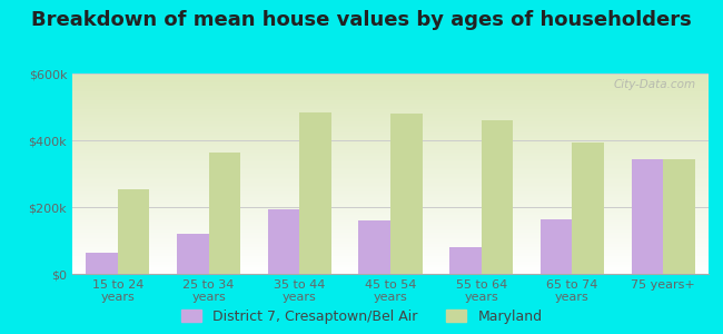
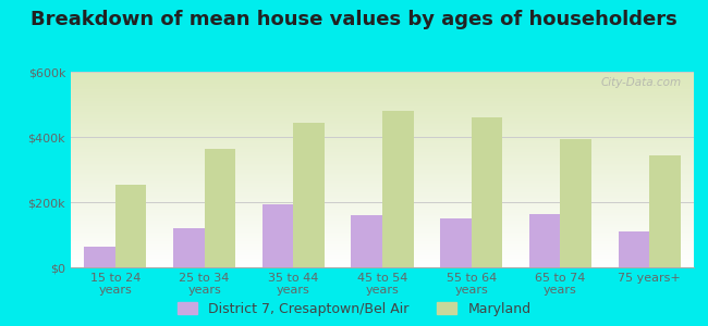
Maryland/35 to 44 years: $485k -> $445k
District 7, Cresaptown/Bel Air/55 to 64 years: $80k -> $150k
District 7, Cresaptown/Bel Air/75 years+: $345k -> $110k
